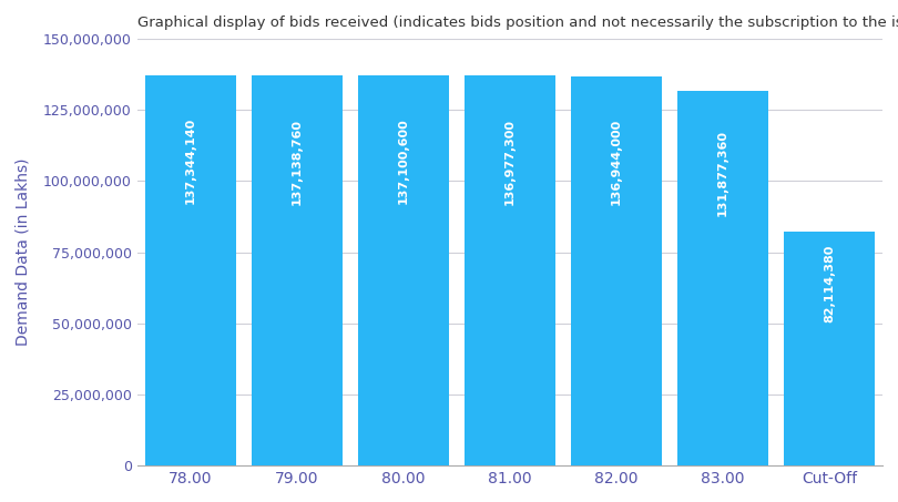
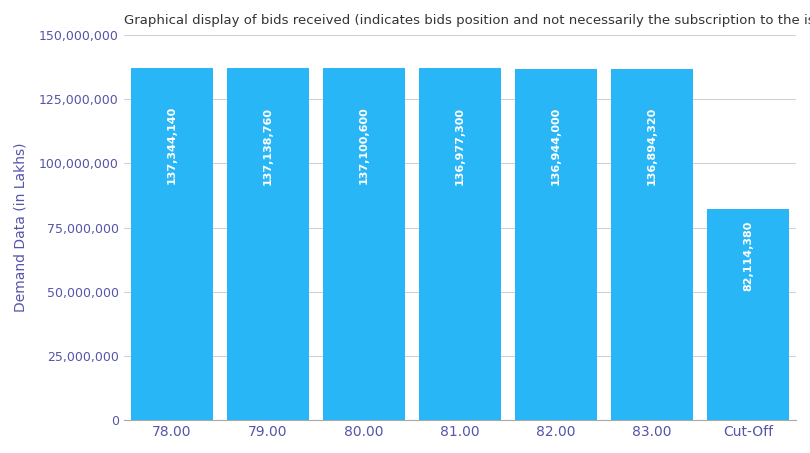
83.00: 131,877,360 -> 136,894,320
